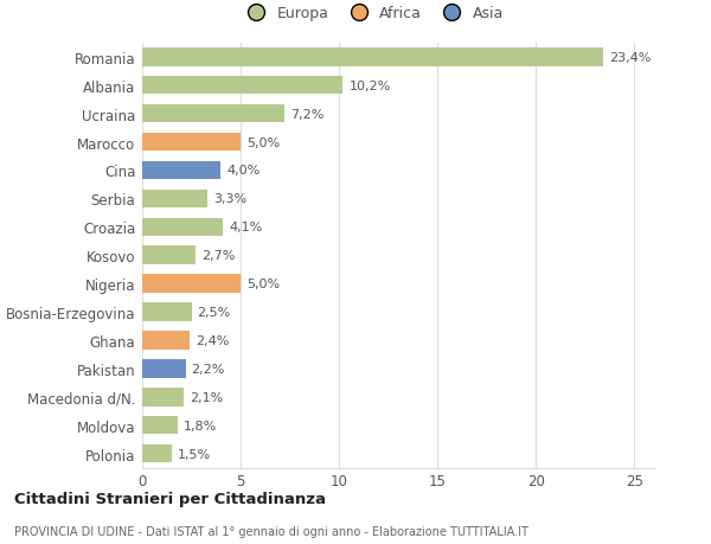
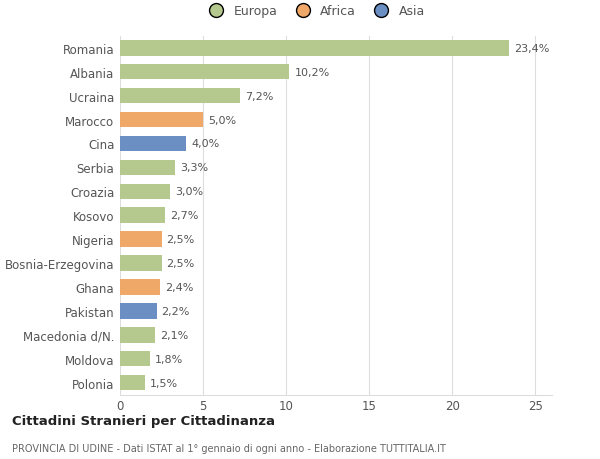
Croazia: 4,1% -> 3,0%
Nigeria: 5,0% -> 2,5%
